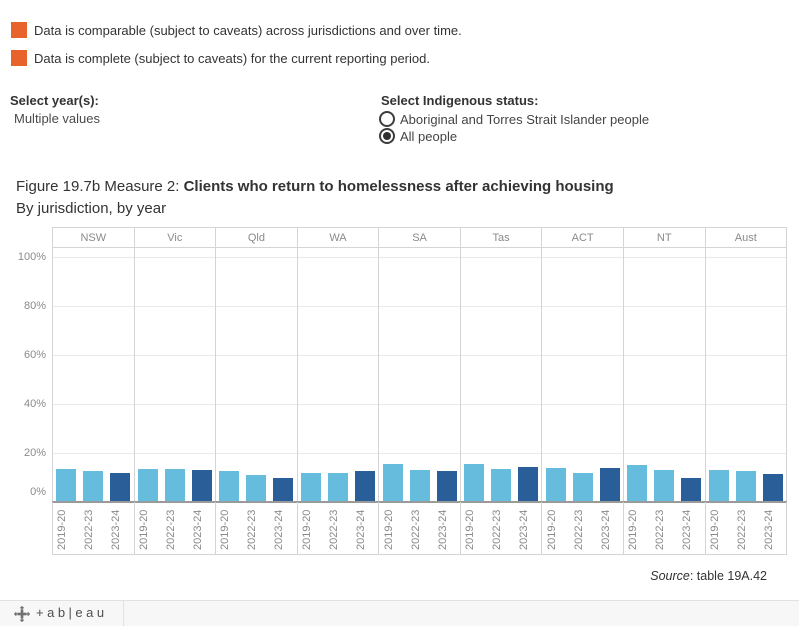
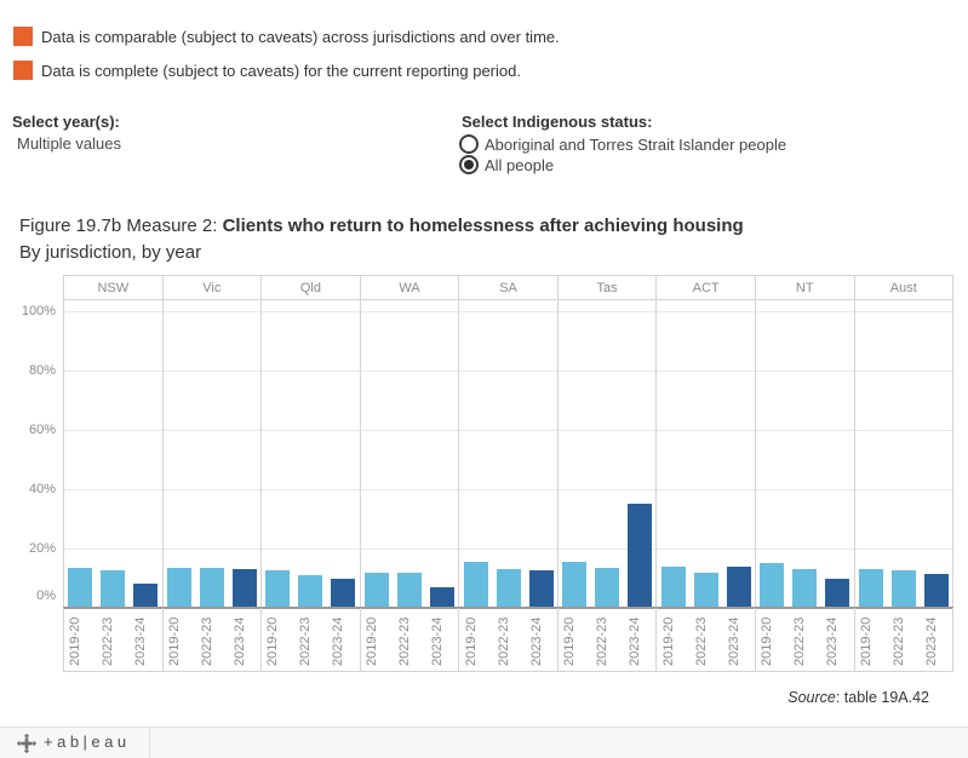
2023-24/NSW: 12% -> 8%
2023-24/WA: 12% -> 7%
2023-24/Tas: 14% -> 35%
